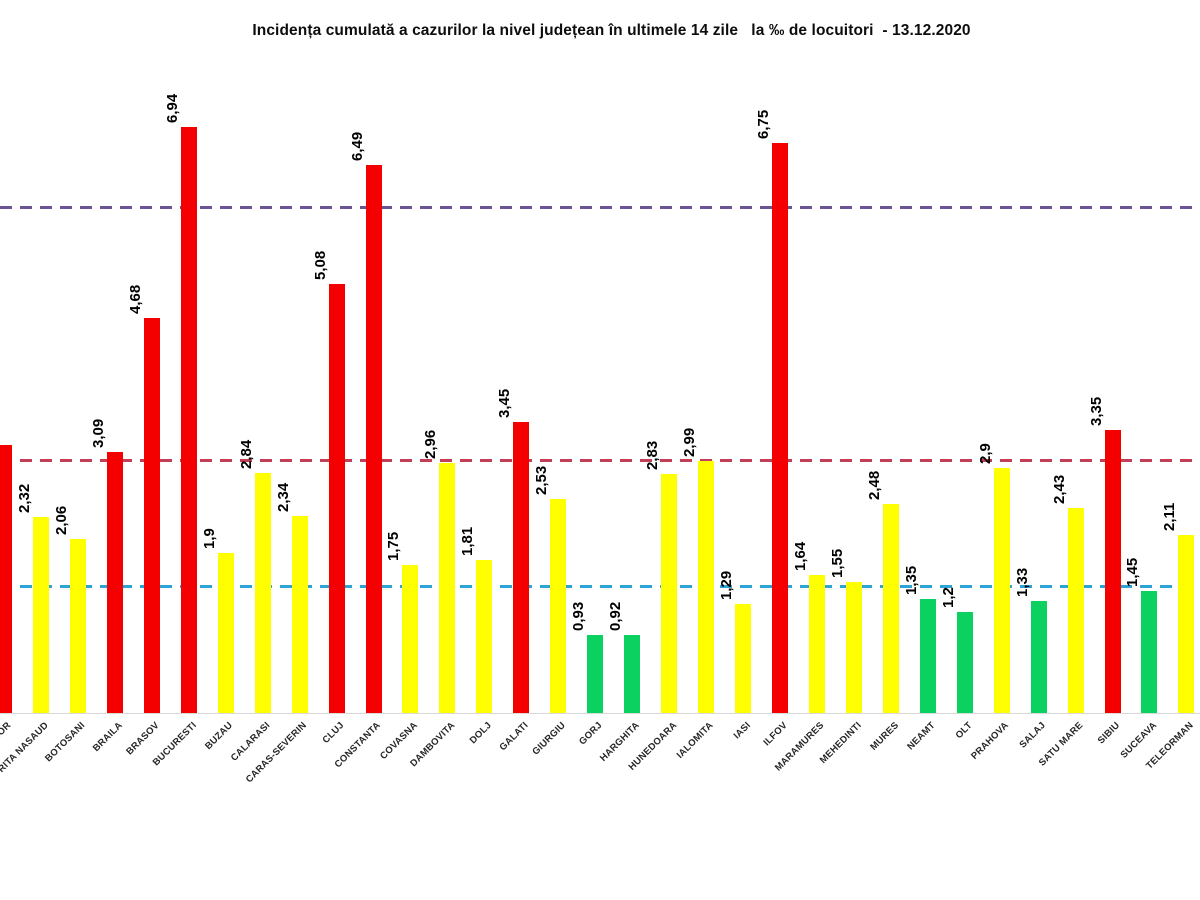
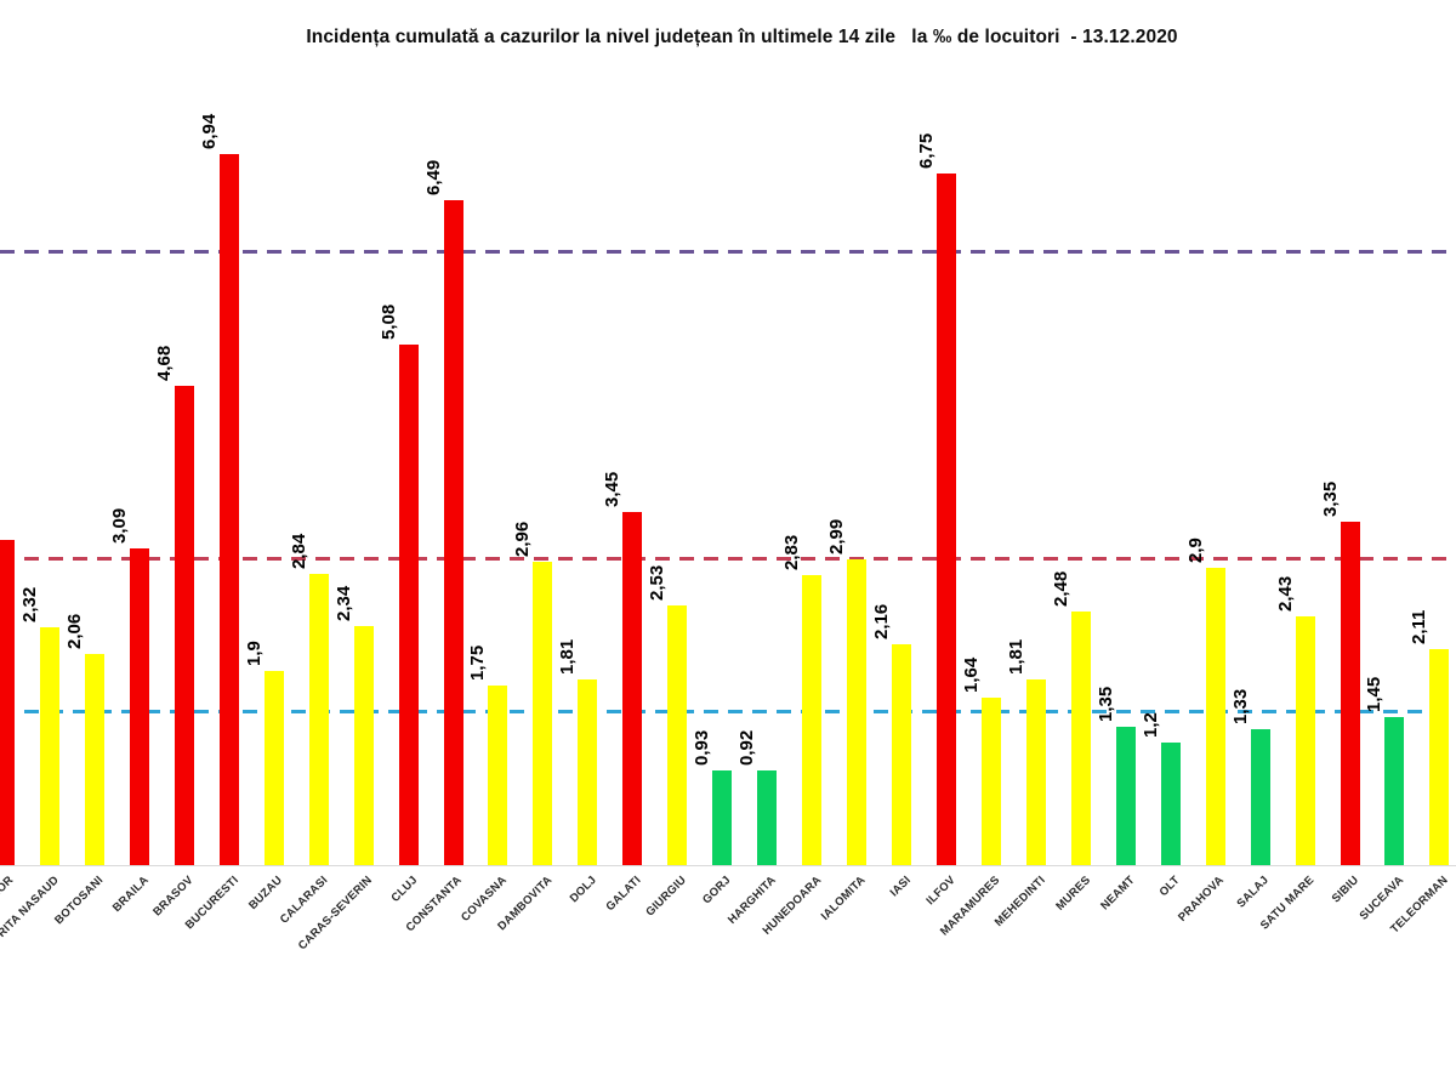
IASI: 1,29 -> 2,16
MEHEDINTI: 1,55 -> 1,81
